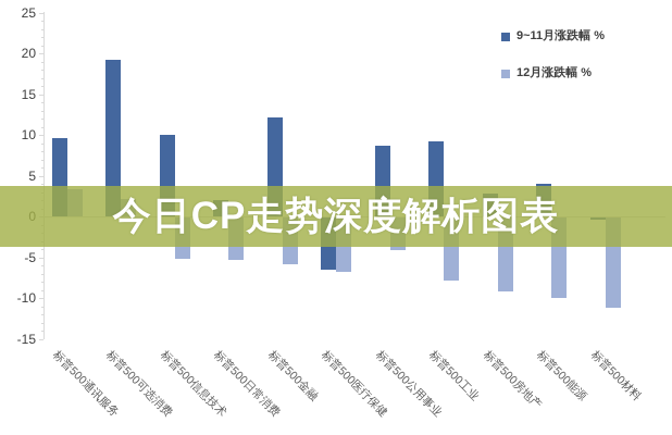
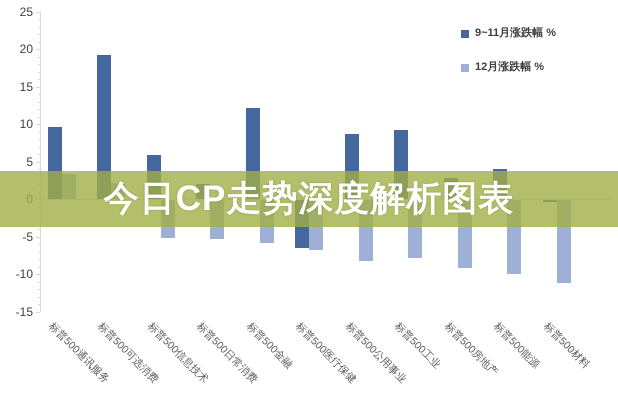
9~11月涨跌幅 %/标普500信息技术: 10 -> 6
12月涨跌幅 %/标普500公用事业: -4 -> -8
